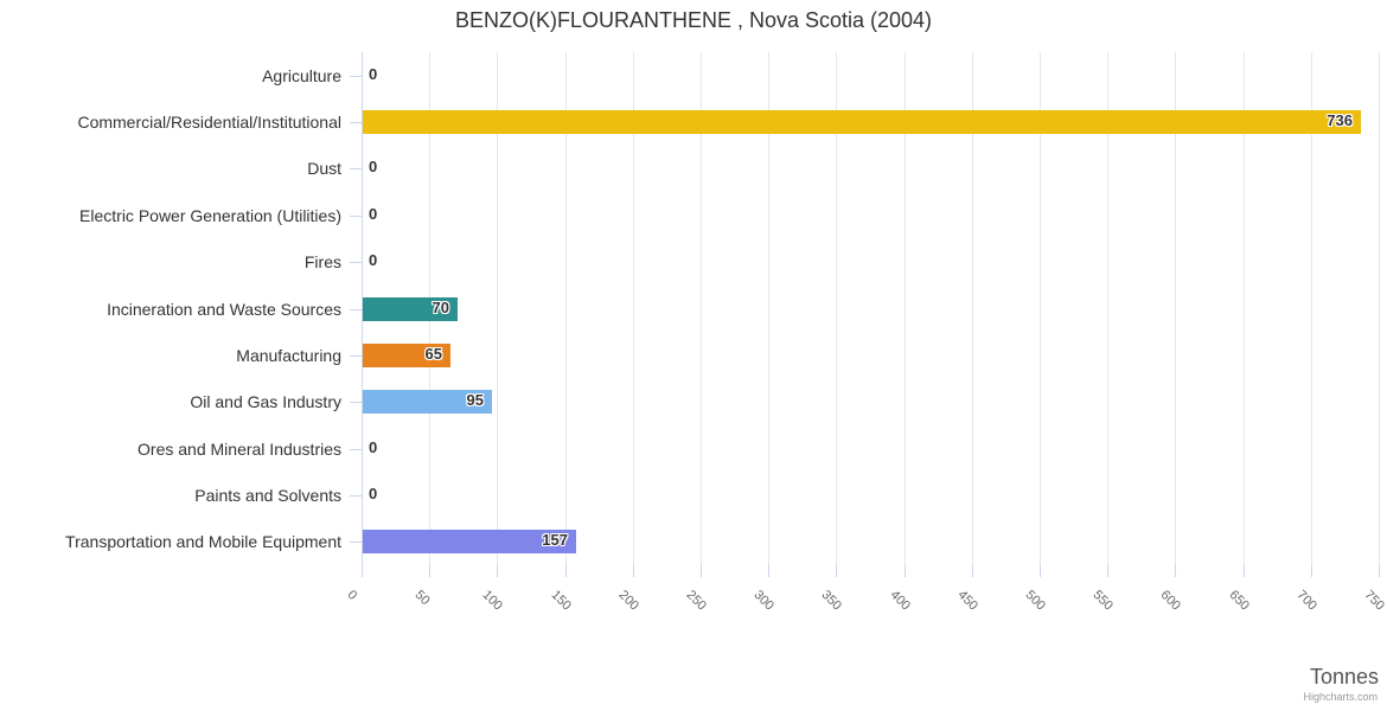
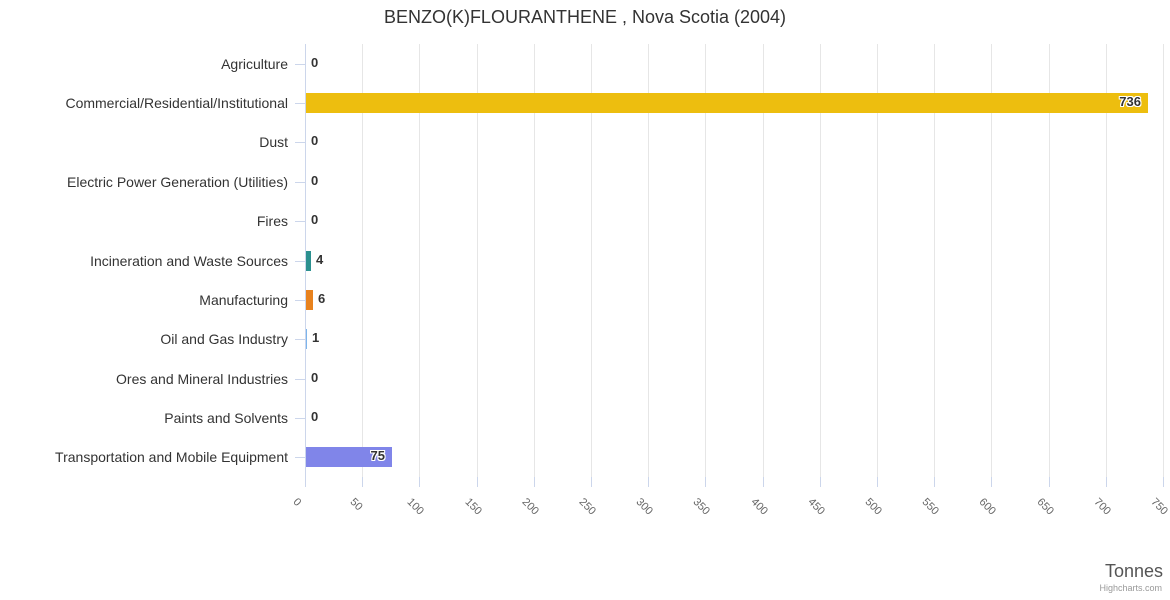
Incineration and Waste Sources: 70 -> 4
Manufacturing: 65 -> 6
Oil and Gas Industry: 95 -> 1
Transportation and Mobile Equipment: 157 -> 75
